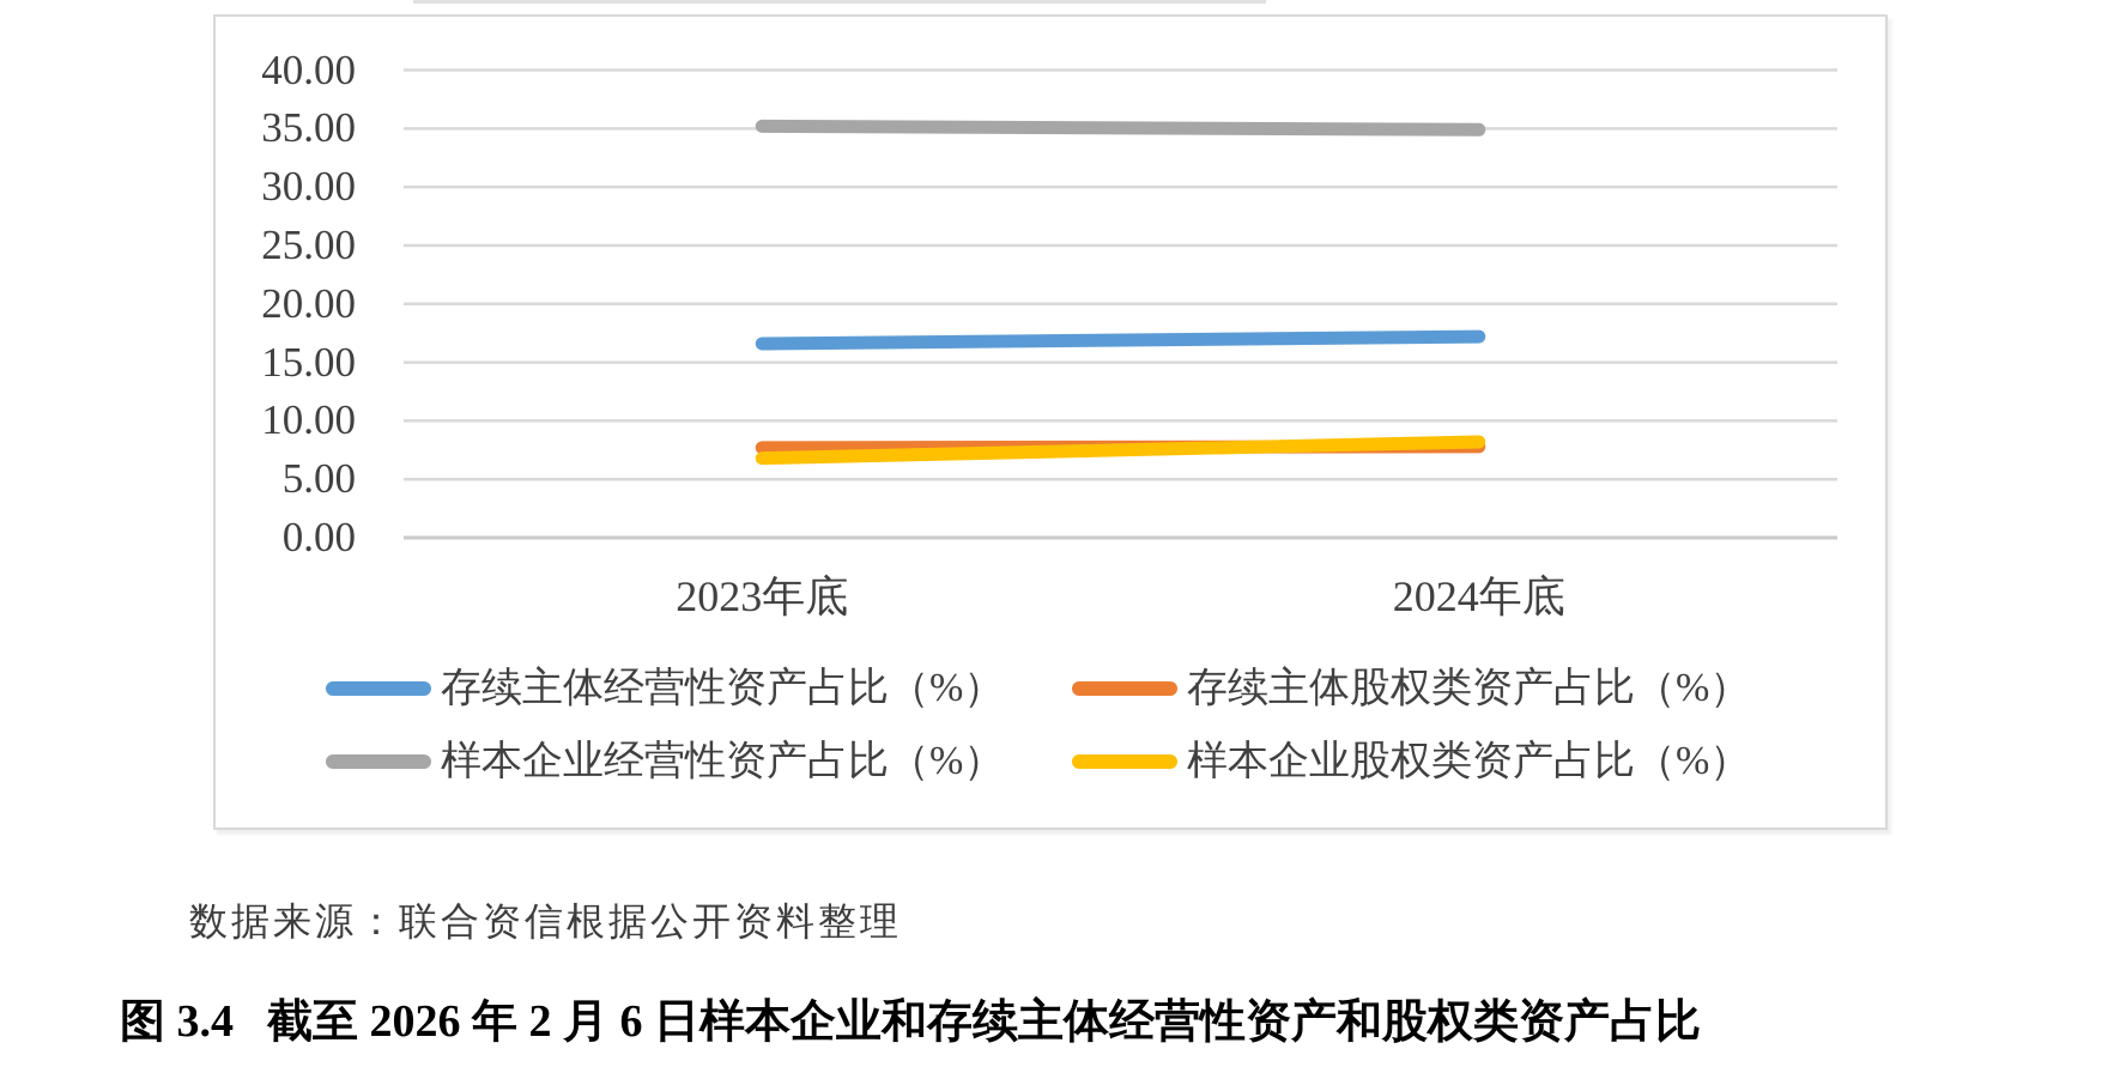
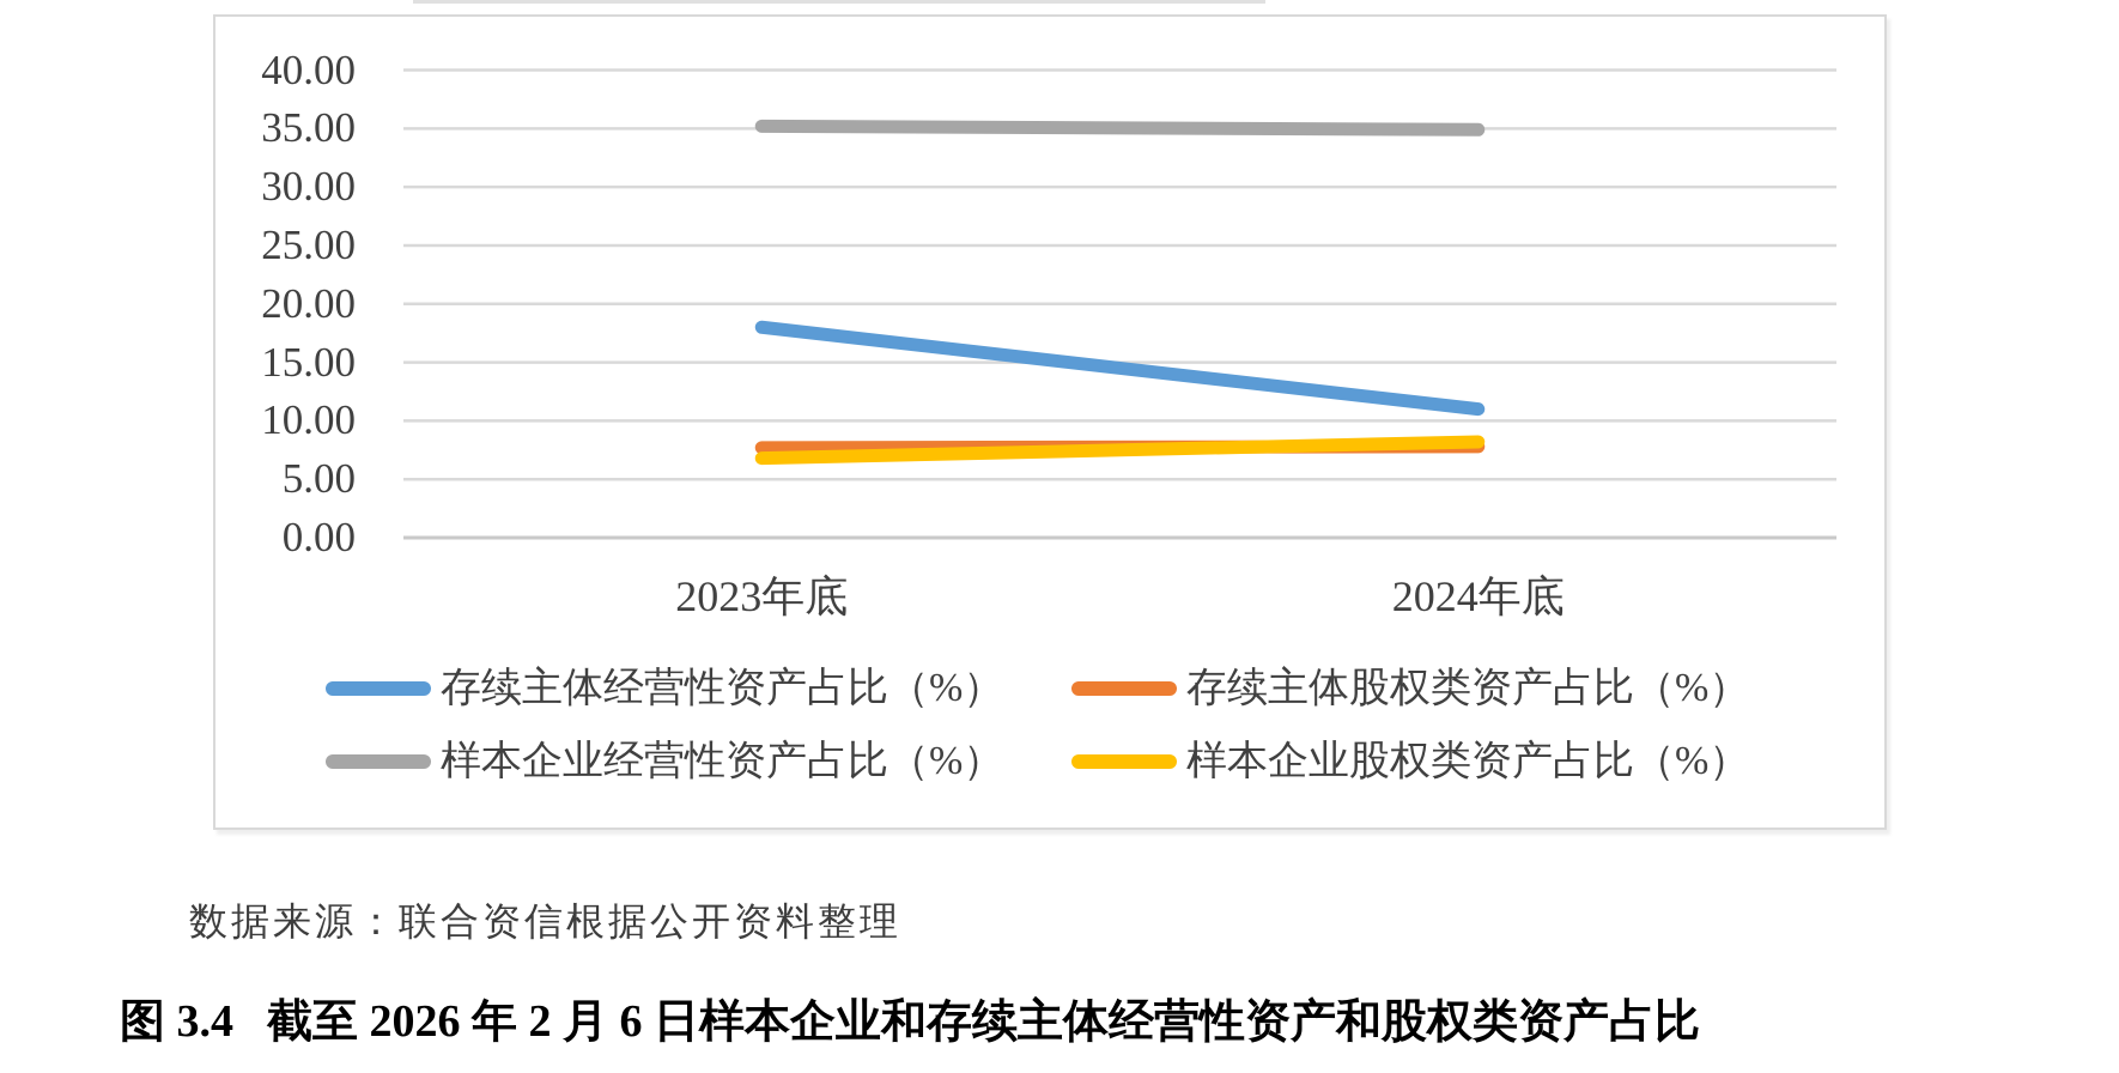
存续主体经营性资产占比（%）/2023年底: 17 -> 18
存续主体经营性资产占比（%）/2024年底: 17 -> 11
